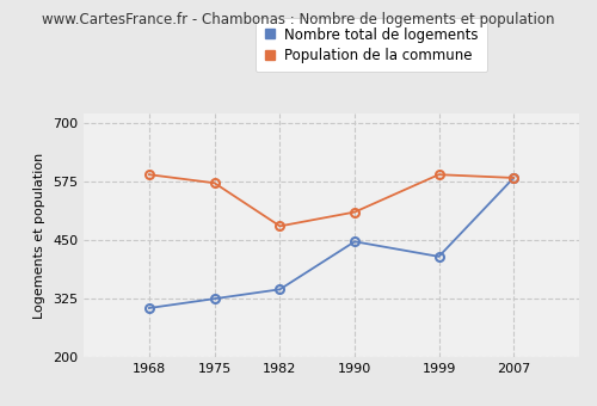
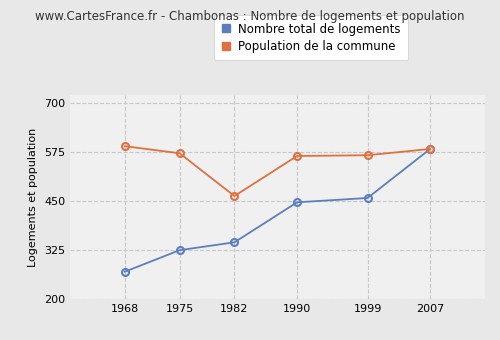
Nombre total de logements/1968: 305 -> 270
Population de la commune/1982: 480 -> 463
Population de la commune/1990: 510 -> 565
Nombre total de logements/1999: 415 -> 458
Population de la commune/1999: 590 -> 567
